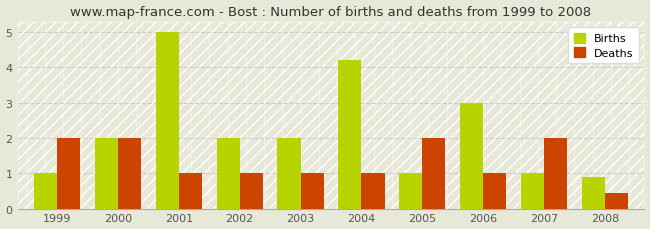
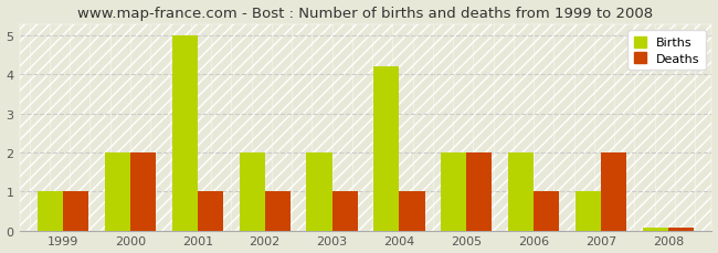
Deaths/1999: 2.00 -> 1.00
Births/2005: 1.00 -> 2.00
Births/2006: 3.00 -> 2.00
Births/2008: 0.90 -> 0.07
Deaths/2008: 0.45 -> 0.07
